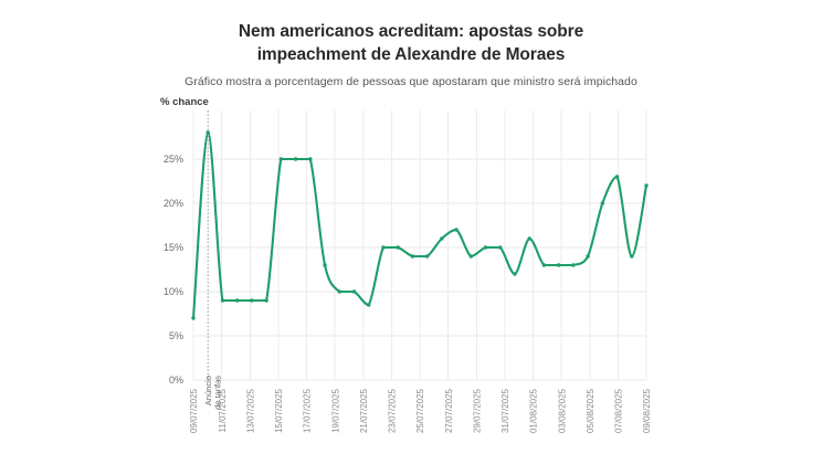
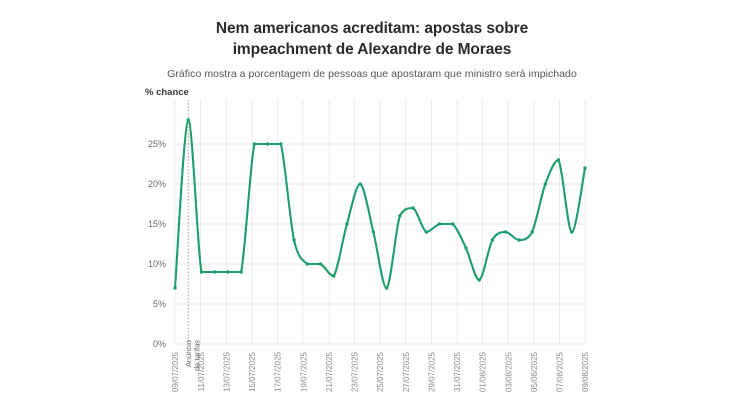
23/07/2025: 15% -> 20%
25/07/2025: 14% -> 7%
01/08/2025: 16% -> 8%
03/08/2025: 13% -> 14%
